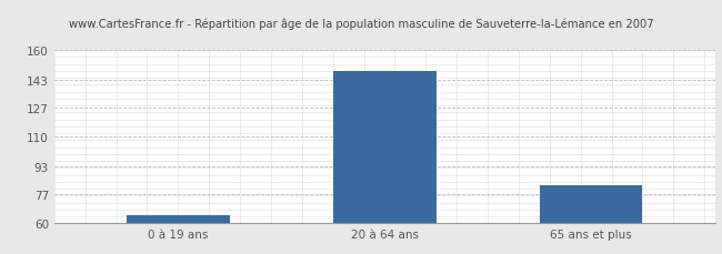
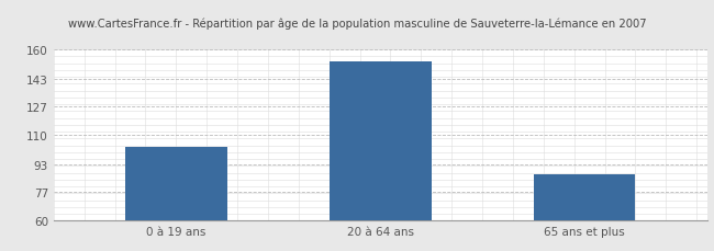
0 à 19 ans: 65 -> 103
20 à 64 ans: 148 -> 153
65 ans et plus: 82 -> 87
